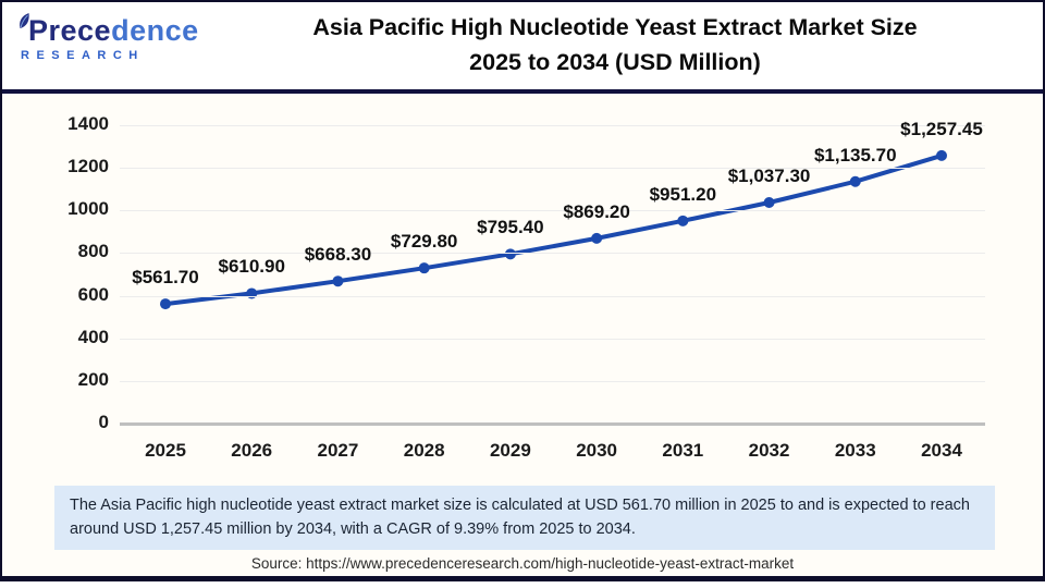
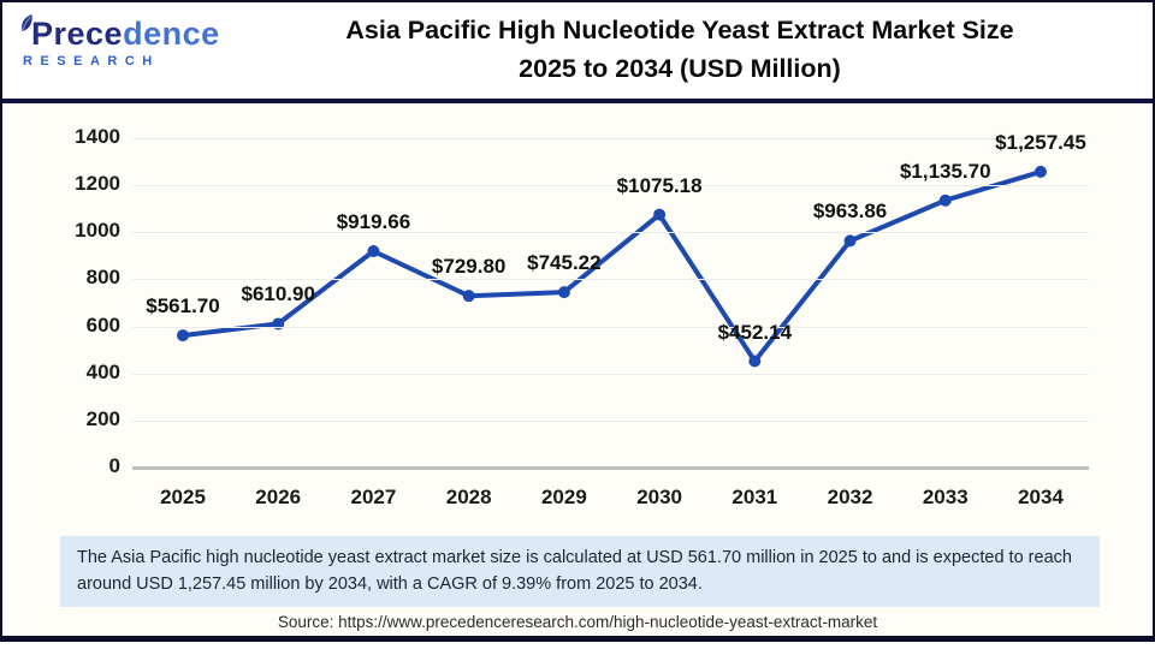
2027: $668.30 -> $919.66
2029: $795.40 -> $745.22
2030: $869.20 -> $1075.18
2031: $951.20 -> $452.14
2032: $1,037.30 -> $963.86
